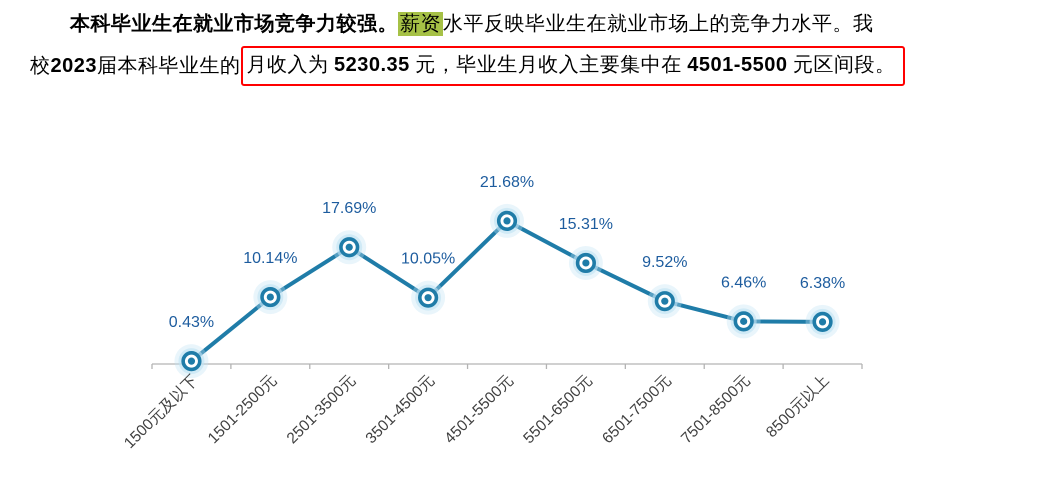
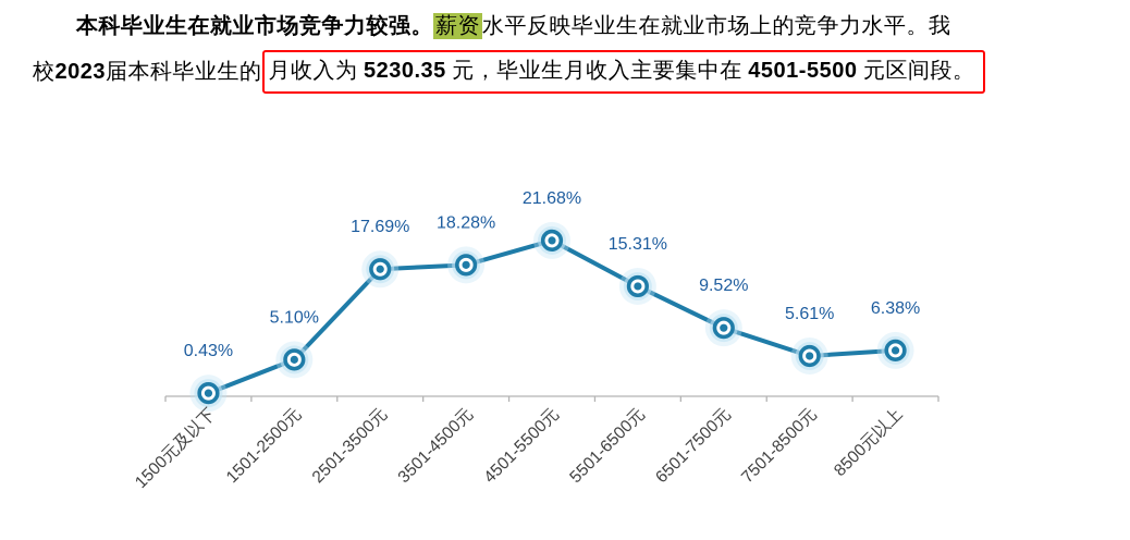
1501-2500元: 10.14% -> 5.10%
3501-4500元: 10.05% -> 18.28%
7501-8500元: 6.46% -> 5.61%
